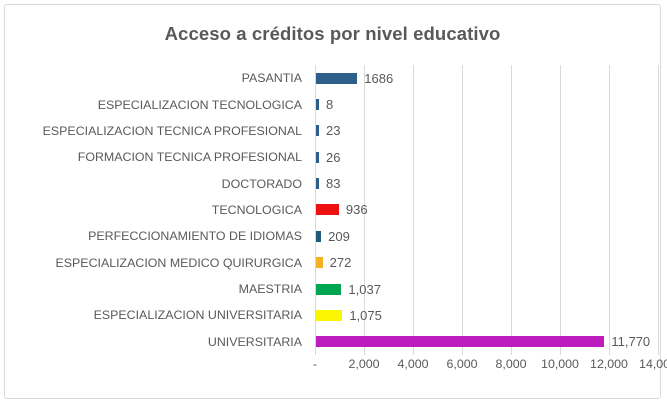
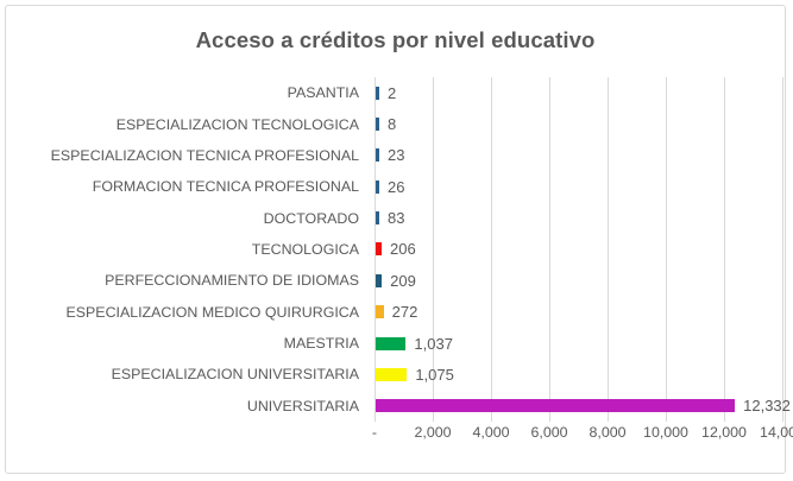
PASANTIA: 1686 -> 2
TECNOLOGICA: 936 -> 206
UNIVERSITARIA: 11,770 -> 12,332
